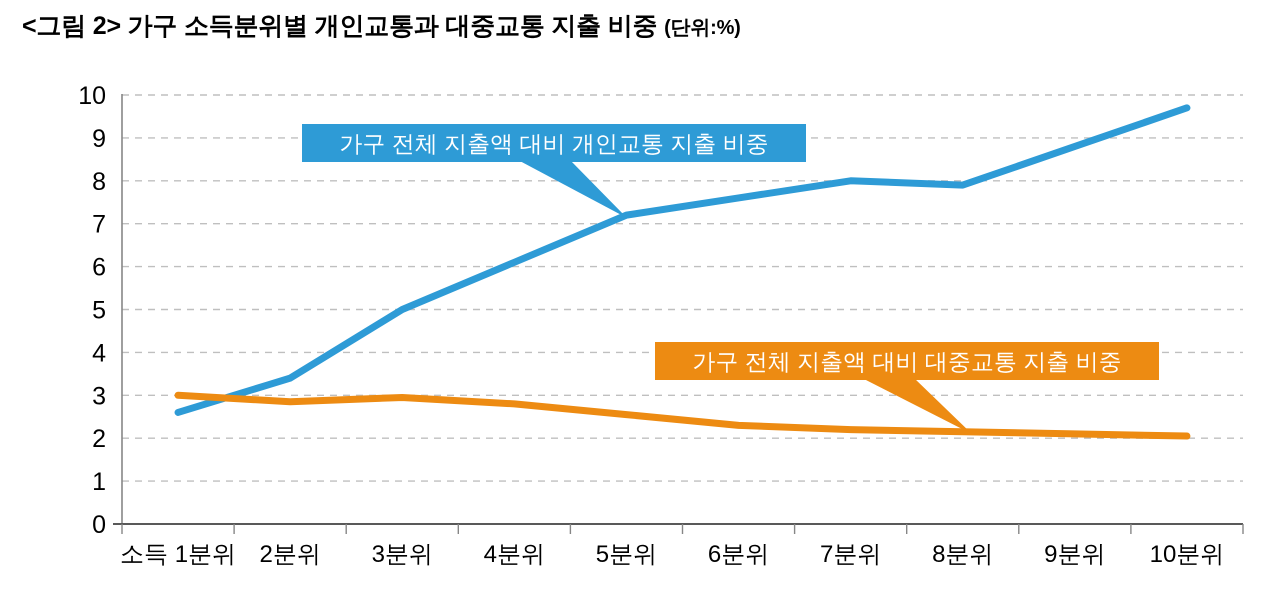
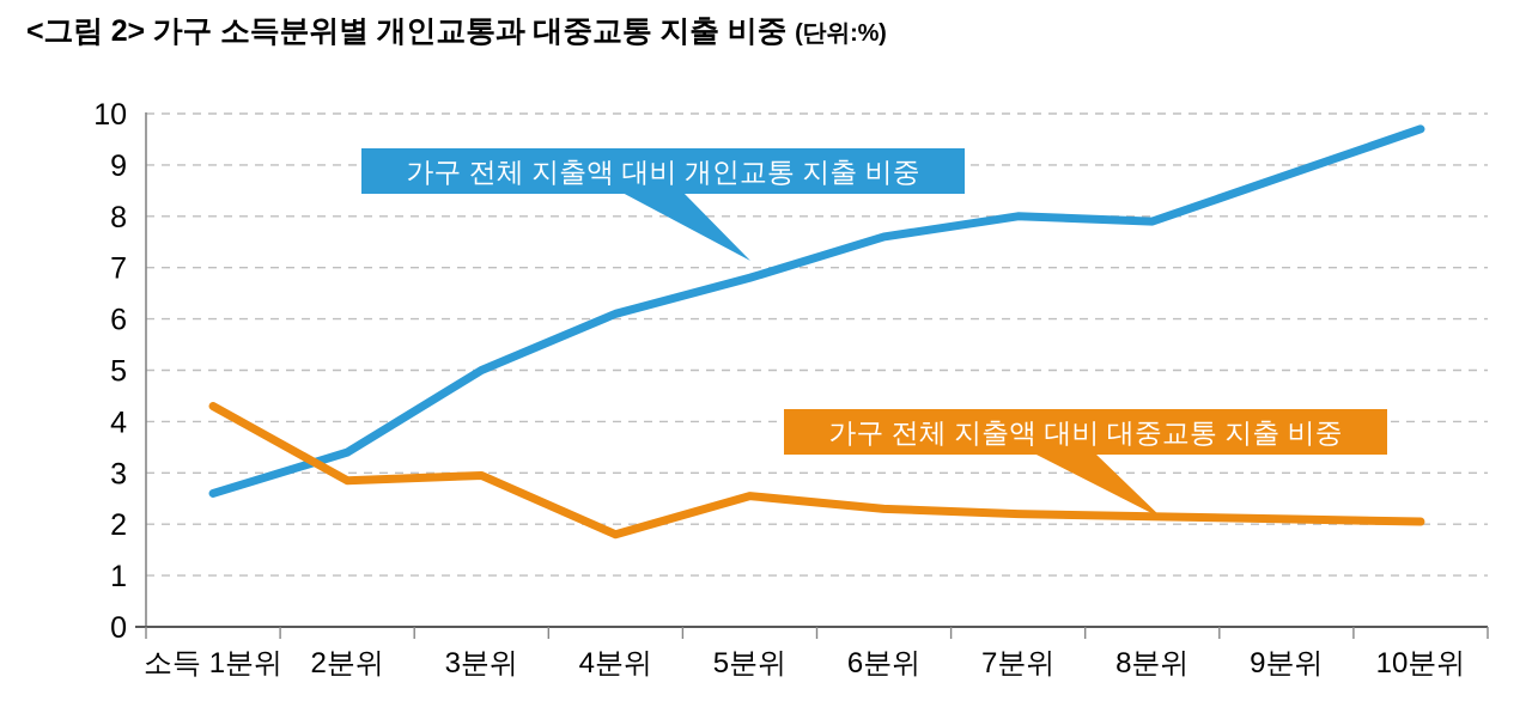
가구 전체 지출액 대비 대중교통 지출 비중/소득 1분위: 3.0 -> 4.3
가구 전체 지출액 대비 대중교통 지출 비중/4분위: 2.8 -> 1.8
가구 전체 지출액 대비 개인교통 지출 비중/5분위: 7.2 -> 6.8
